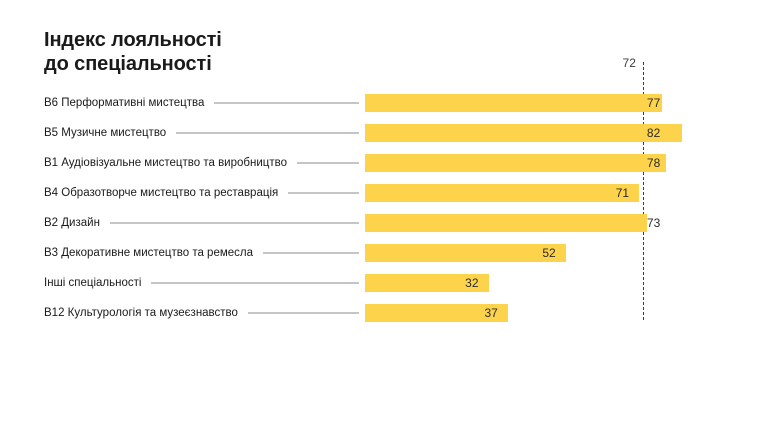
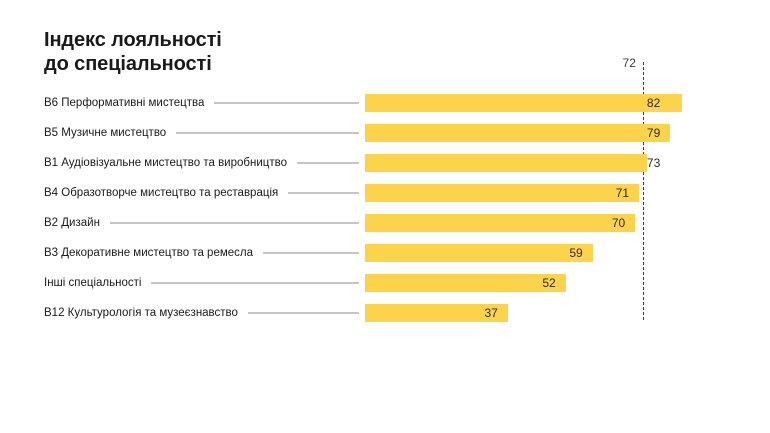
B6 Перформативні мистецтва: 77 -> 82
B5 Музичне мистецтво: 82 -> 79
B1 Аудіовізуальне мистецтво та виробництво: 78 -> 73
B2 Дизайн: 73 -> 70
B3 Декоративне мистецтво та ремесла: 52 -> 59
Інші спеціальності: 32 -> 52
